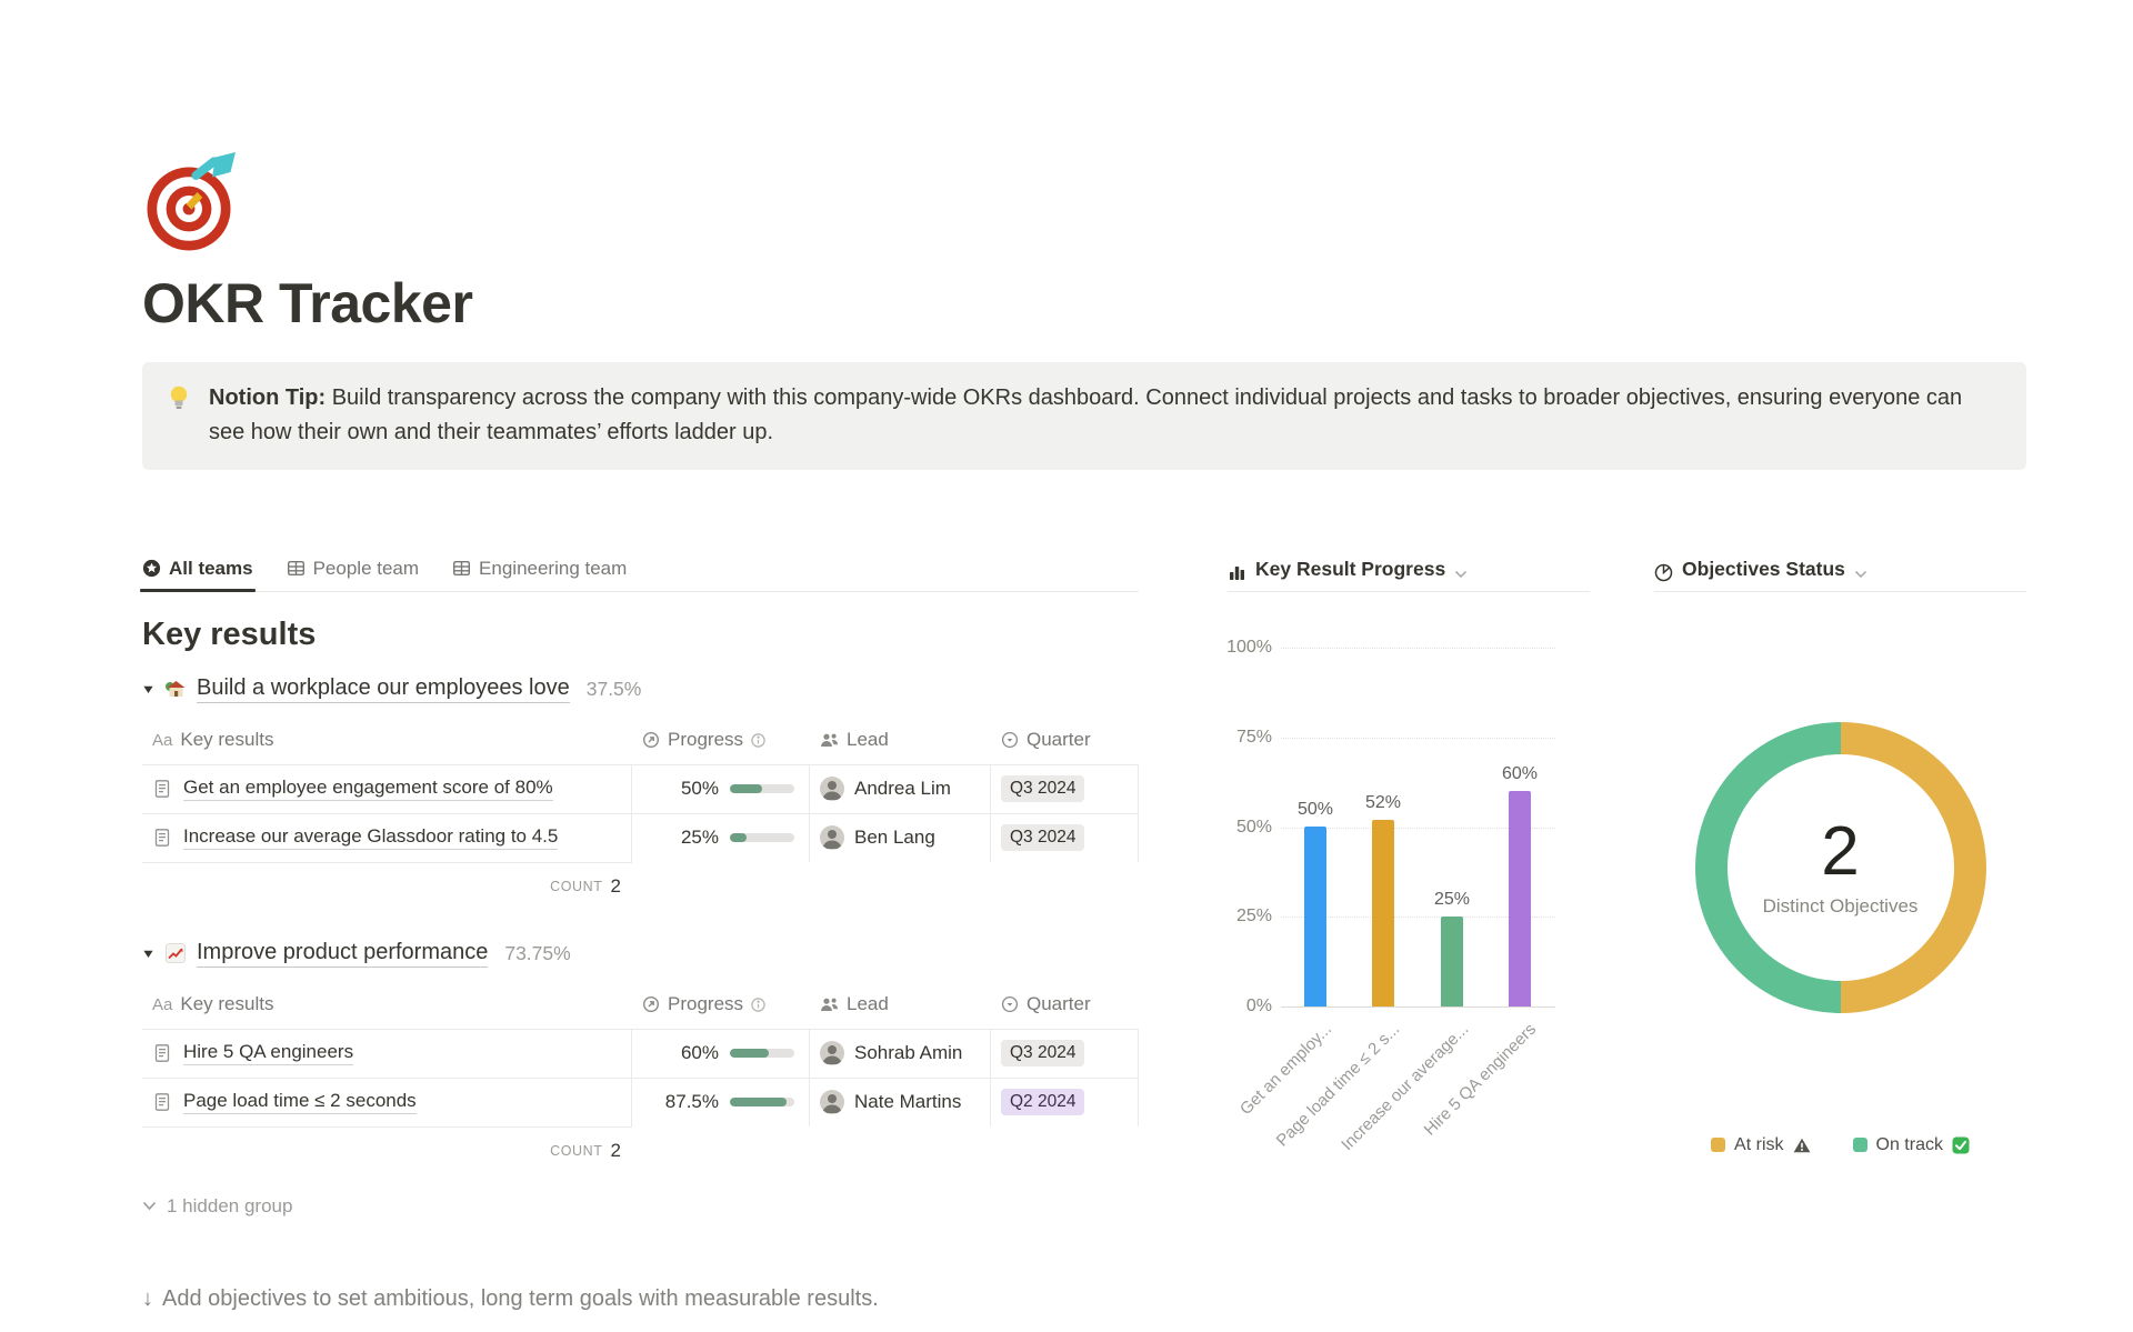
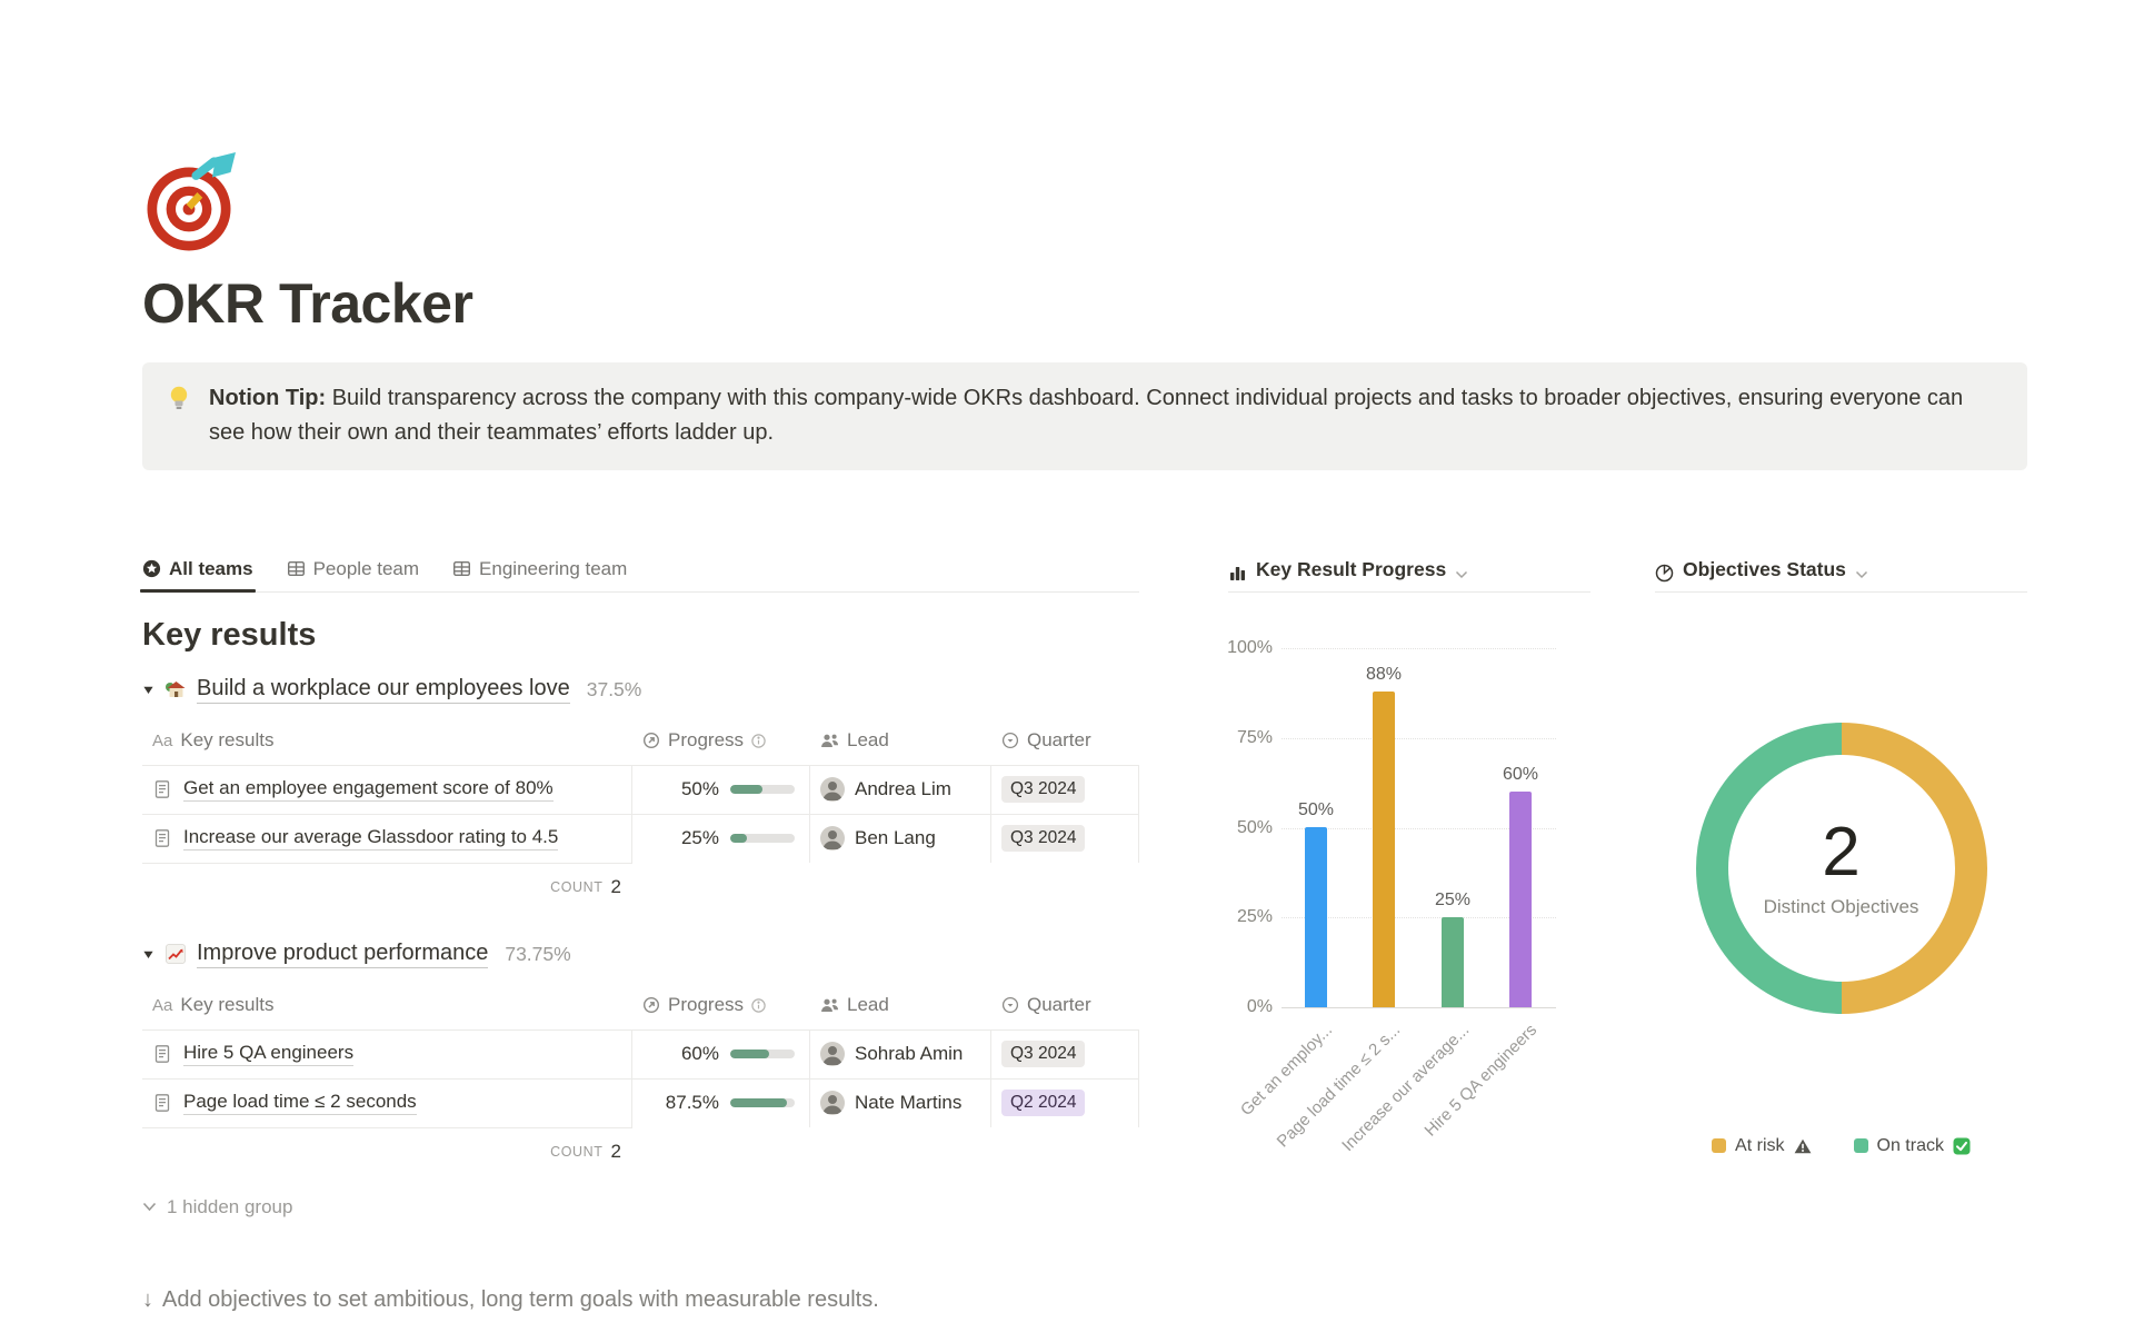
Key Result Progress/Page load time ≤ 2 s...: 52% -> 88%
